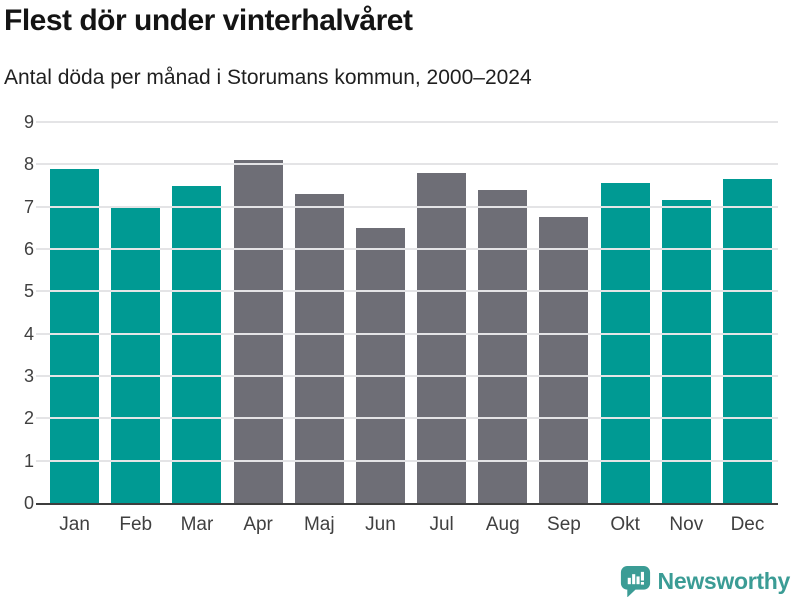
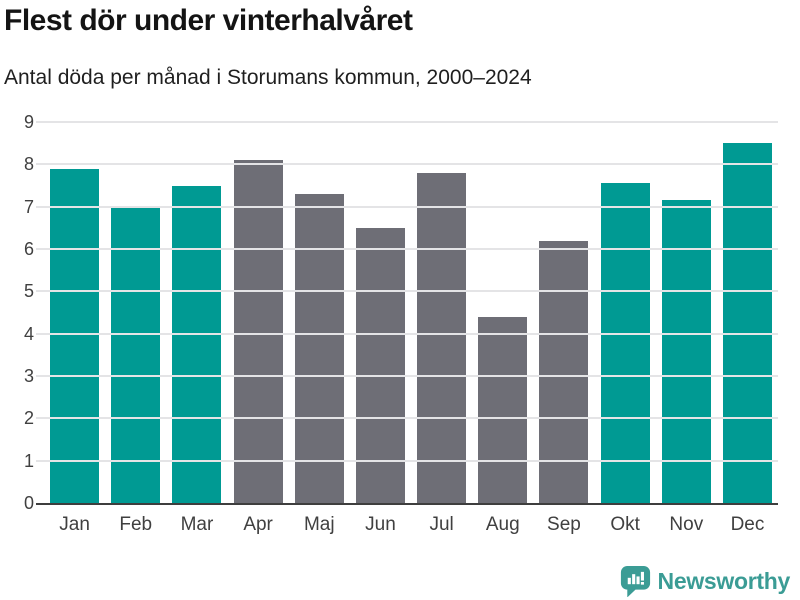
Aug: 7.4 -> 4.4
Sep: 6.8 -> 6.2
Dec: 7.7 -> 8.5
